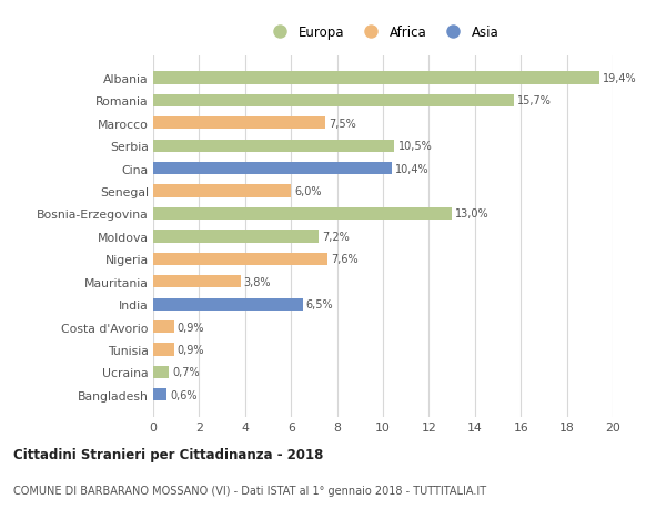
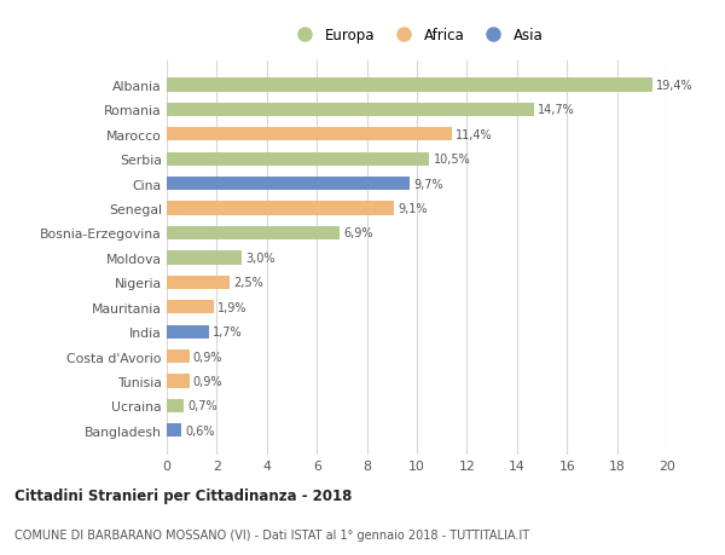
Romania: 15,7% -> 14,7%
Marocco: 7,5% -> 11,4%
Cina: 10,4% -> 9,7%
Senegal: 6,0% -> 9,1%
Bosnia-Erzegovina: 13,0% -> 6,9%
Moldova: 7,2% -> 3,0%
Nigeria: 7,6% -> 2,5%
Mauritania: 3,8% -> 1,9%
India: 6,5% -> 1,7%
